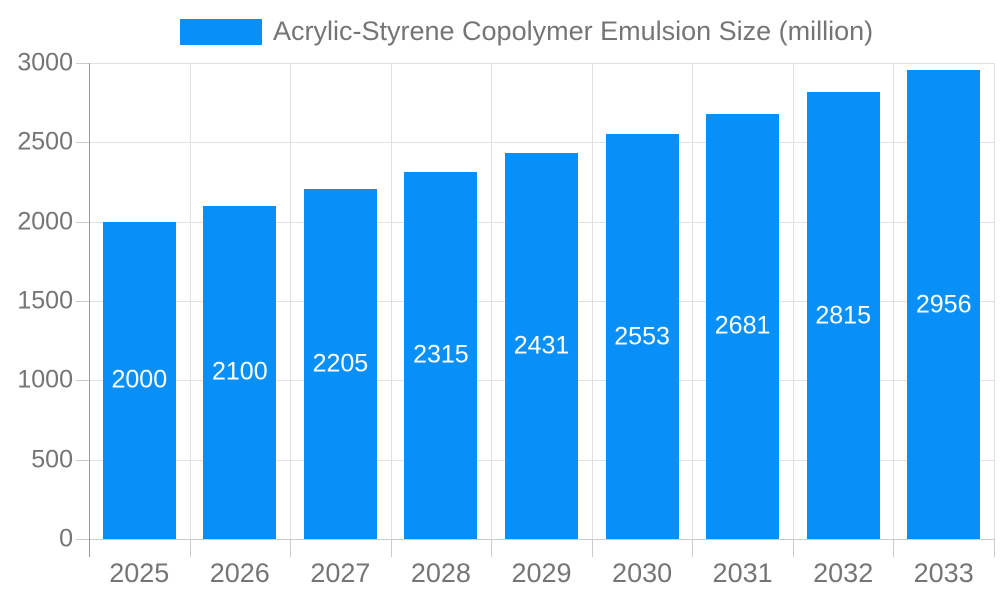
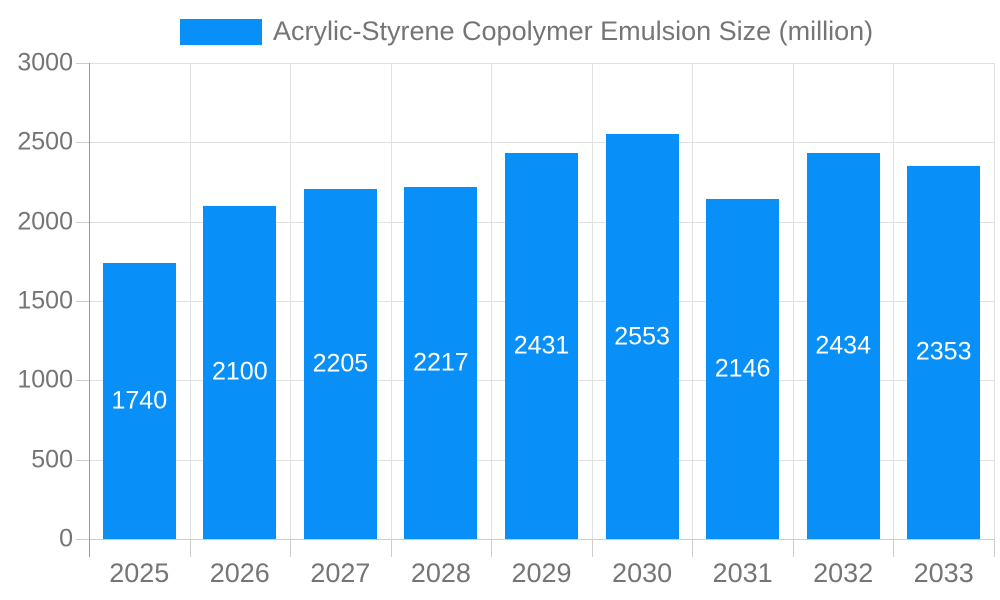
2025: 2000 -> 1740
2028: 2315 -> 2217
2031: 2681 -> 2146
2032: 2815 -> 2434
2033: 2956 -> 2353
